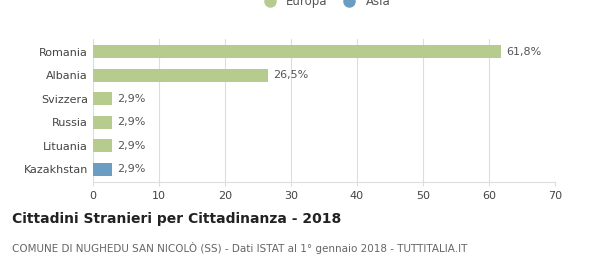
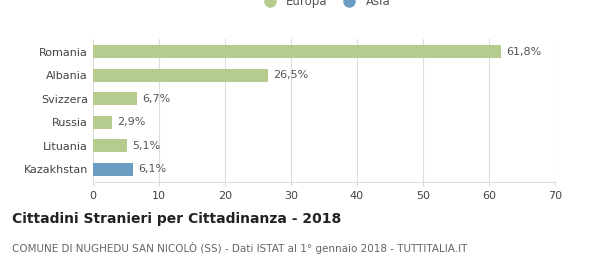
Svizzera: 2,9% -> 6,7%
Lituania: 2,9% -> 5,1%
Kazakhstan: 2,9% -> 6,1%
